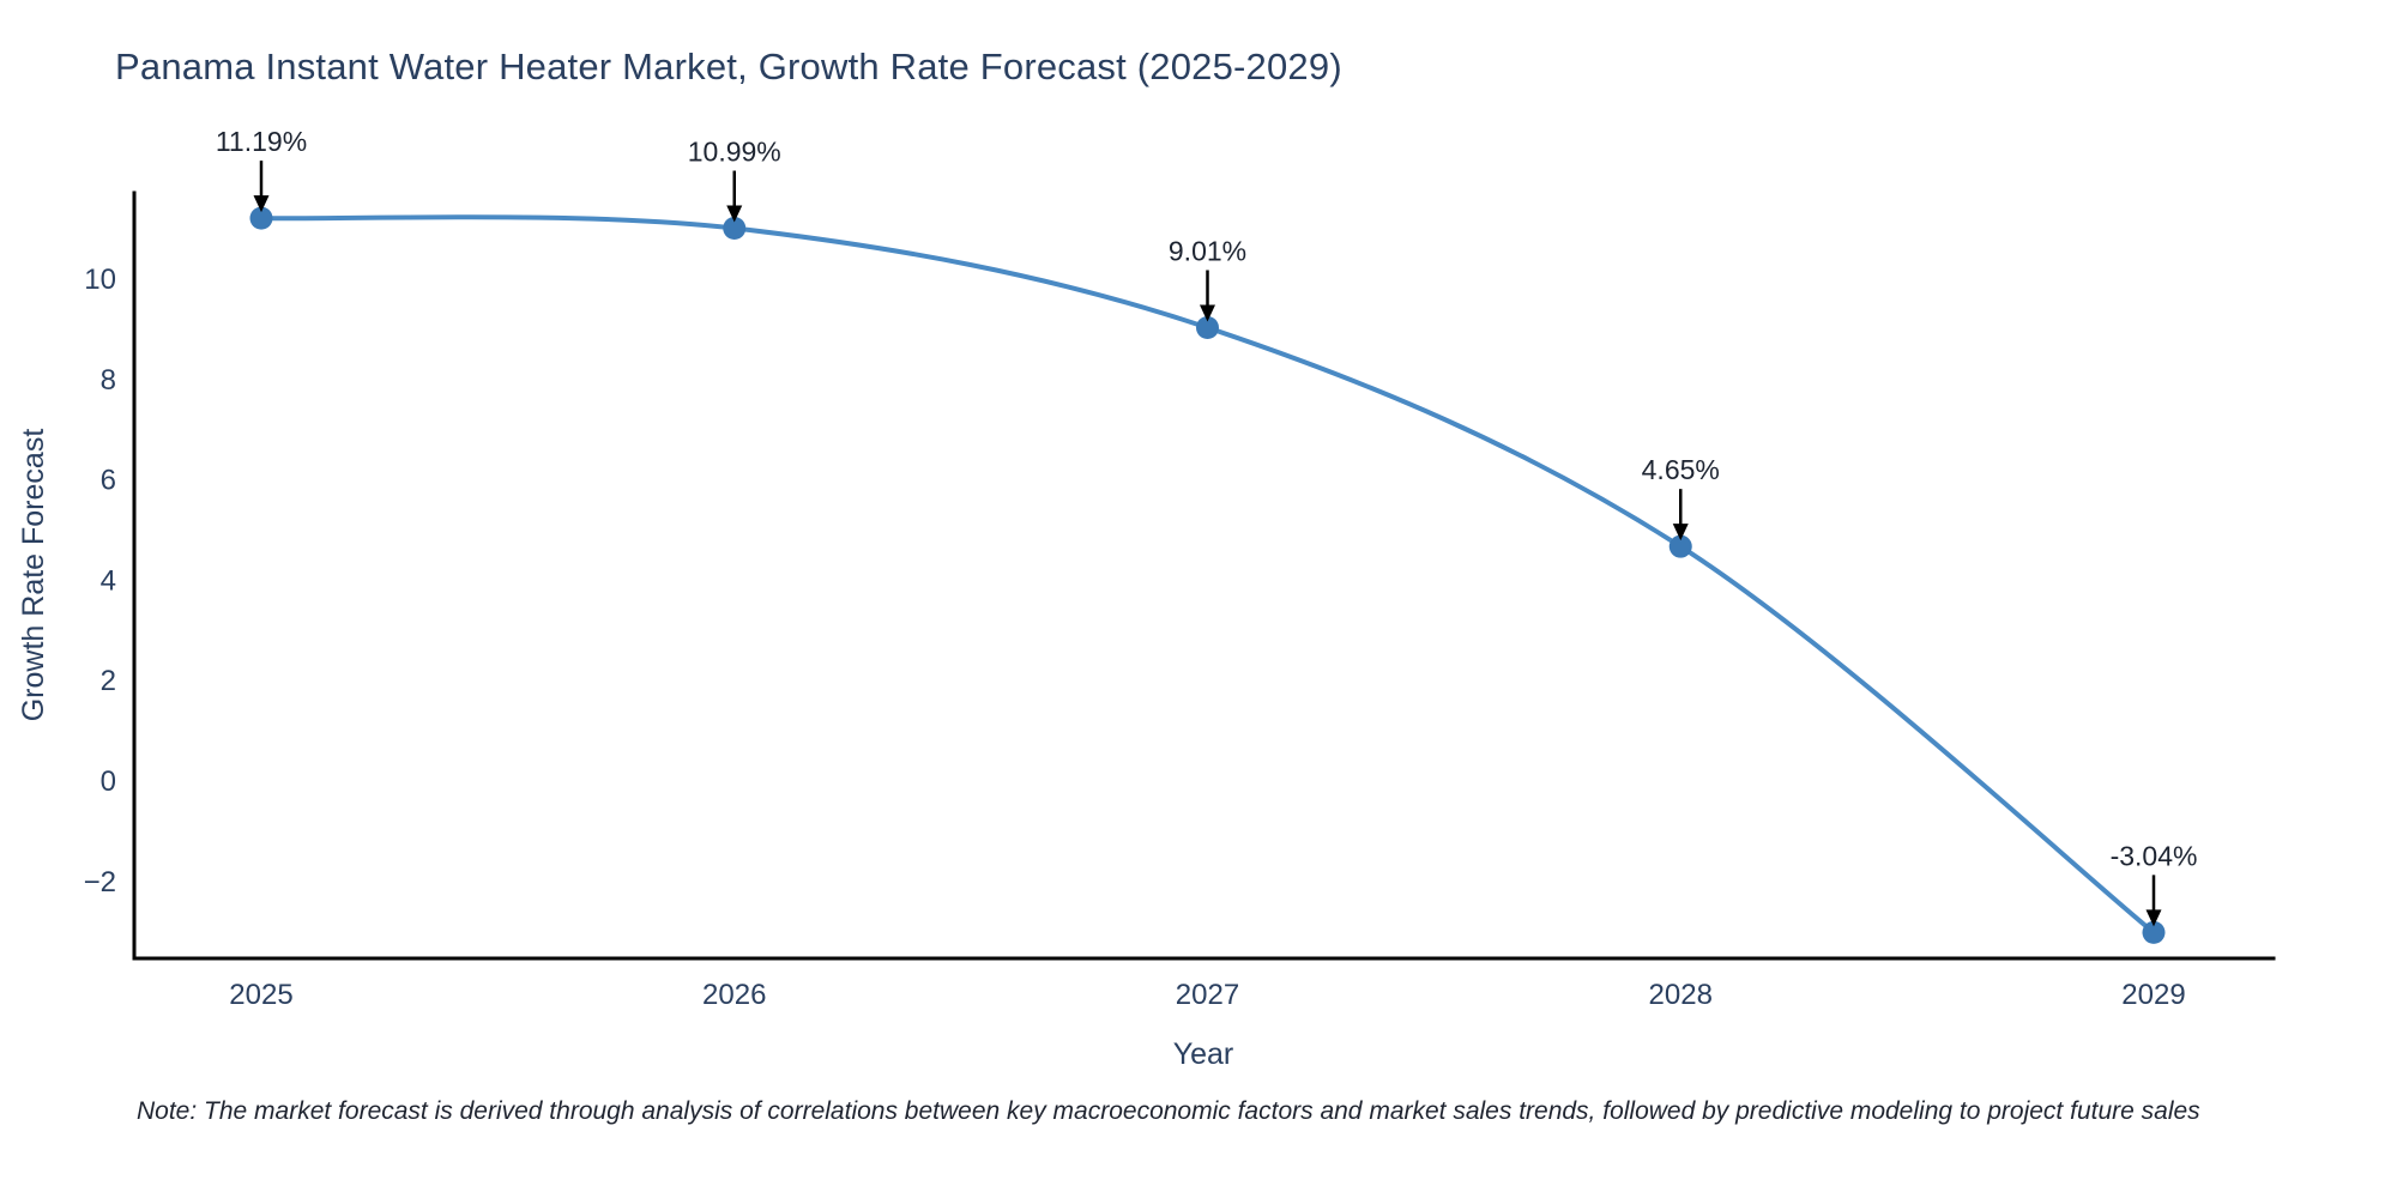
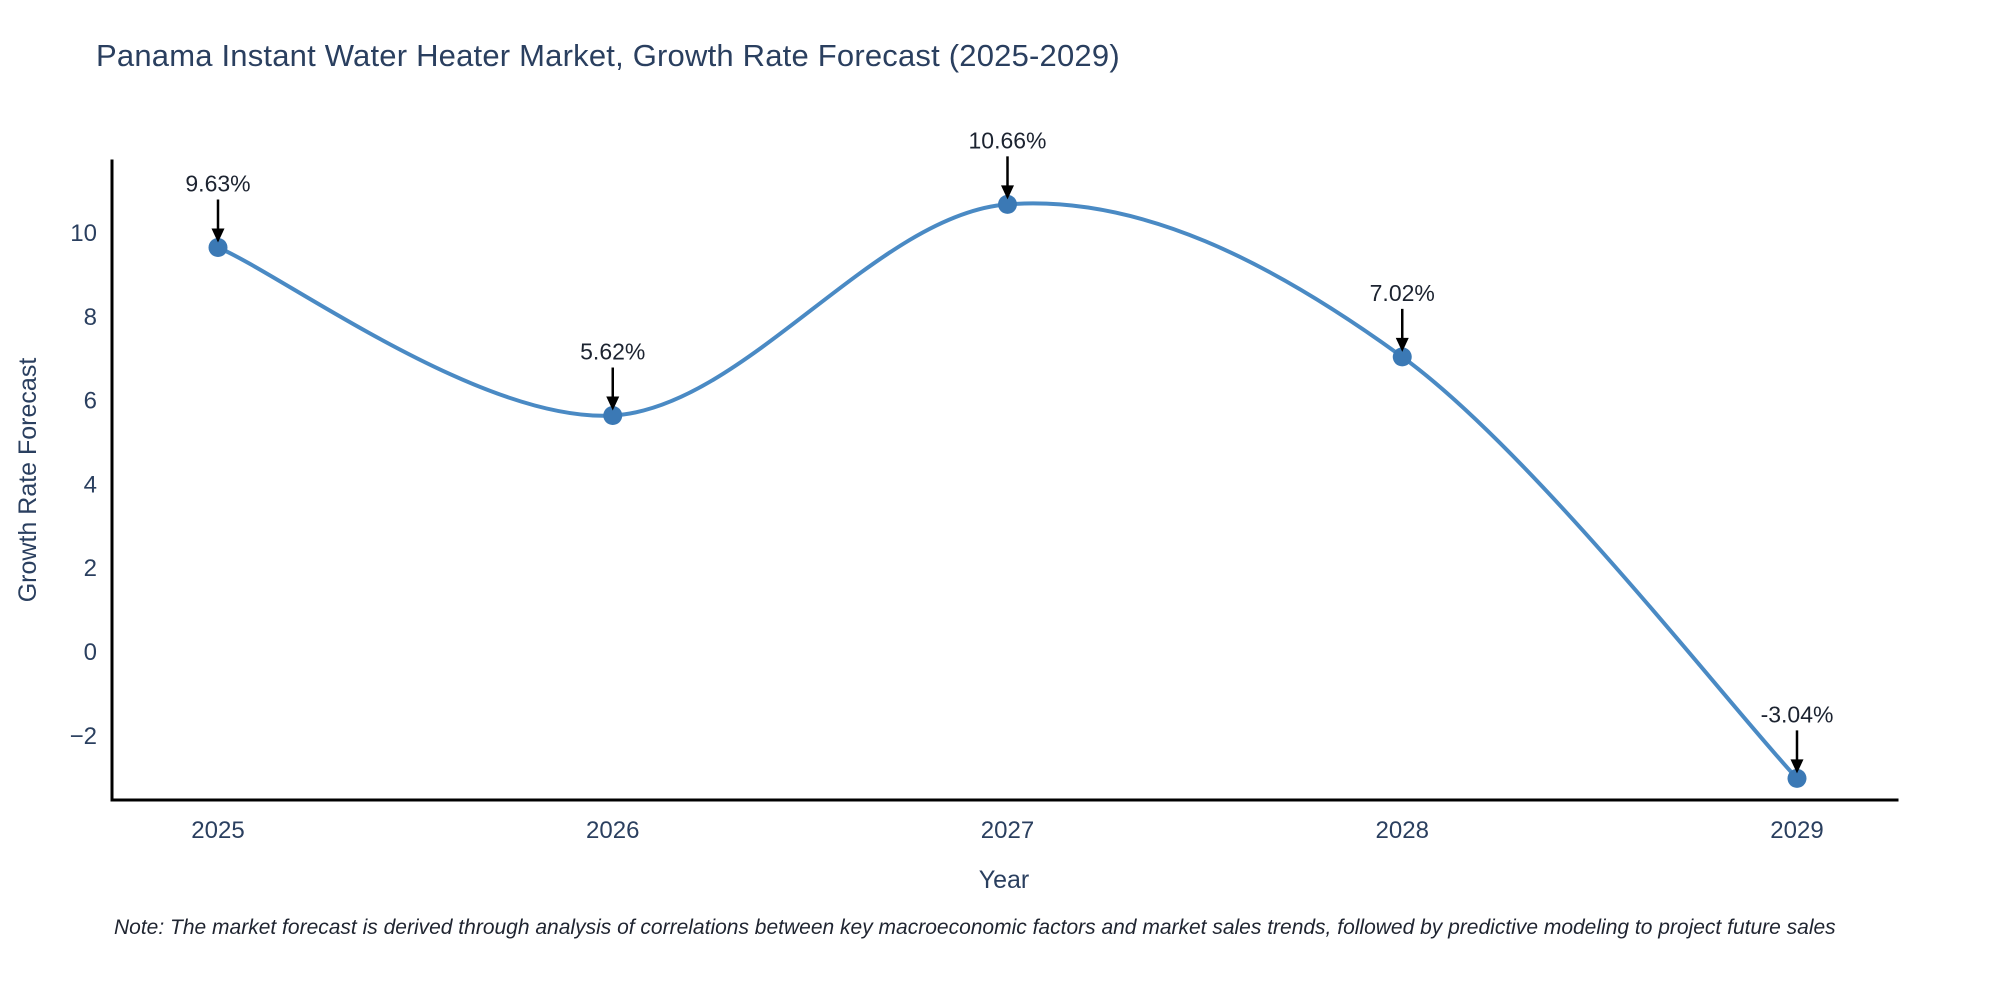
2025: 11.19% -> 9.63%
2026: 10.99% -> 5.62%
2027: 9.01% -> 10.66%
2028: 4.65% -> 7.02%
